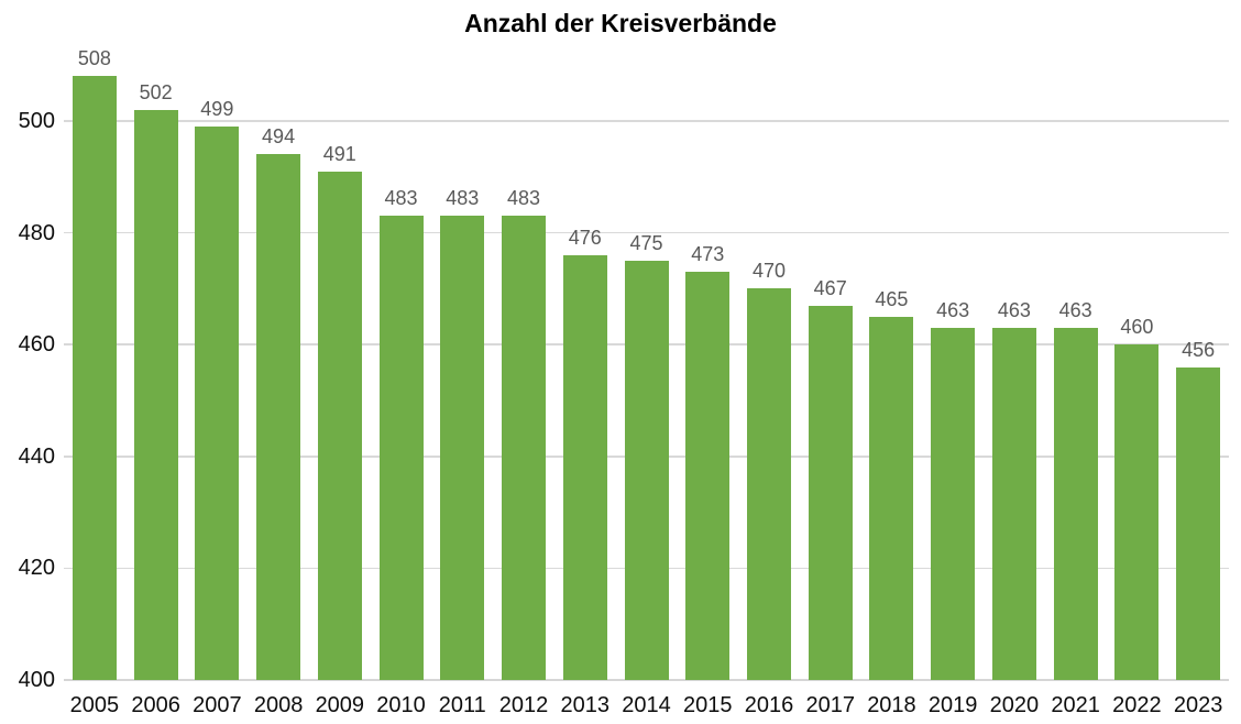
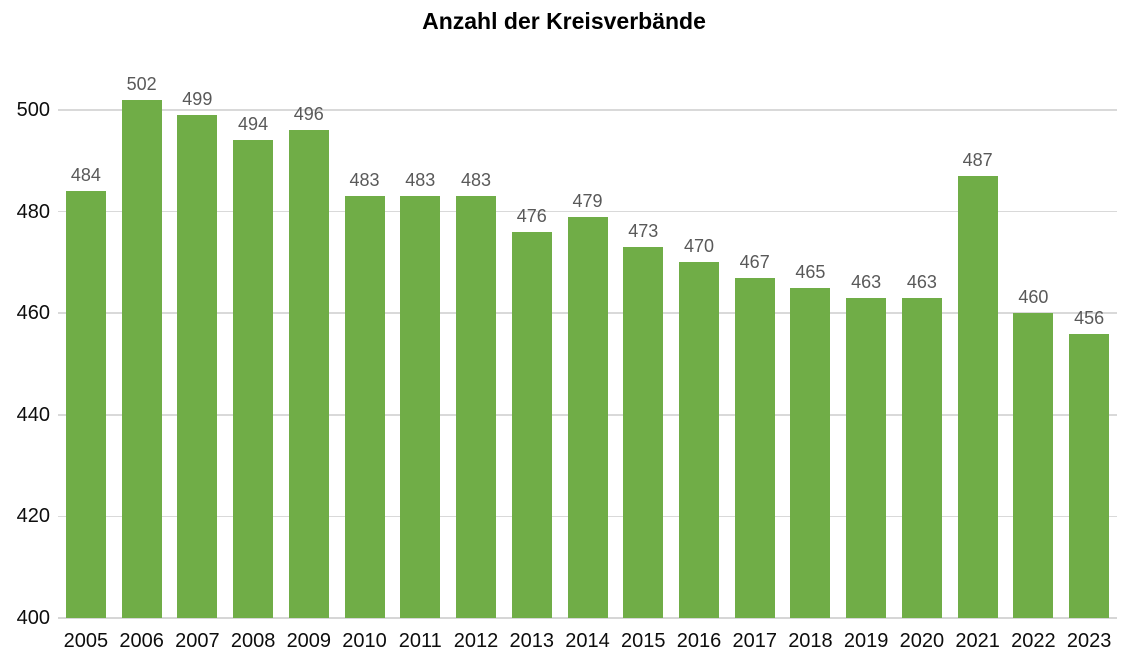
2005: 508 -> 484
2009: 491 -> 496
2014: 475 -> 479
2021: 463 -> 487
